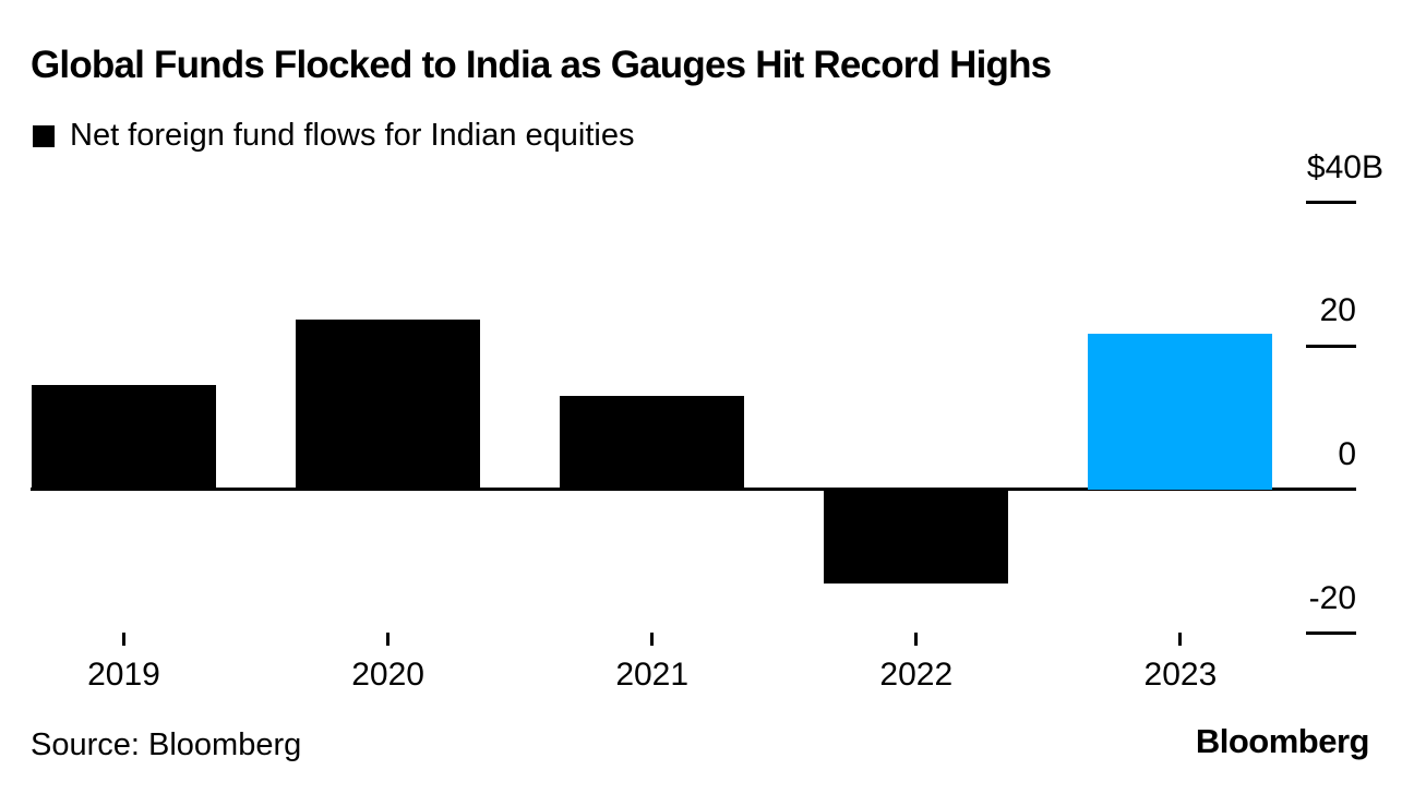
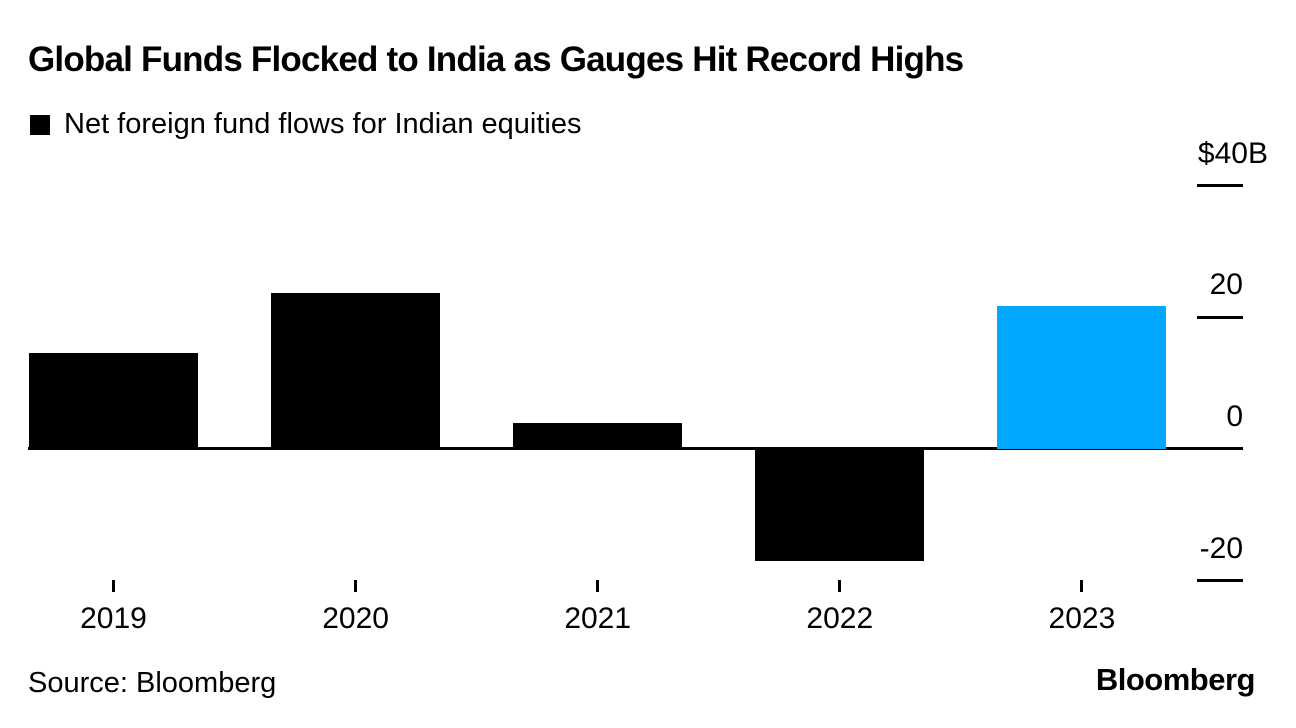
2021: 13 -> 4
2022: -13 -> -17
